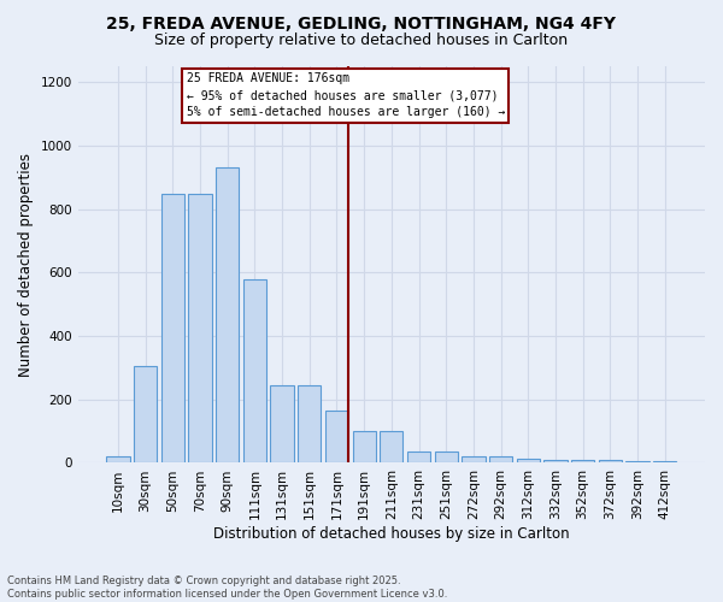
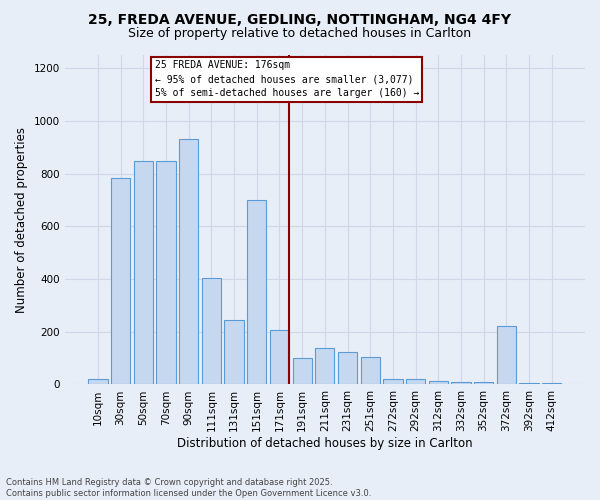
30sqm: 305 -> 785
111sqm: 580 -> 405
151sqm: 245 -> 700
171sqm: 165 -> 205
211sqm: 100 -> 140
231sqm: 35 -> 125
251sqm: 35 -> 105
372sqm: 10 -> 220
